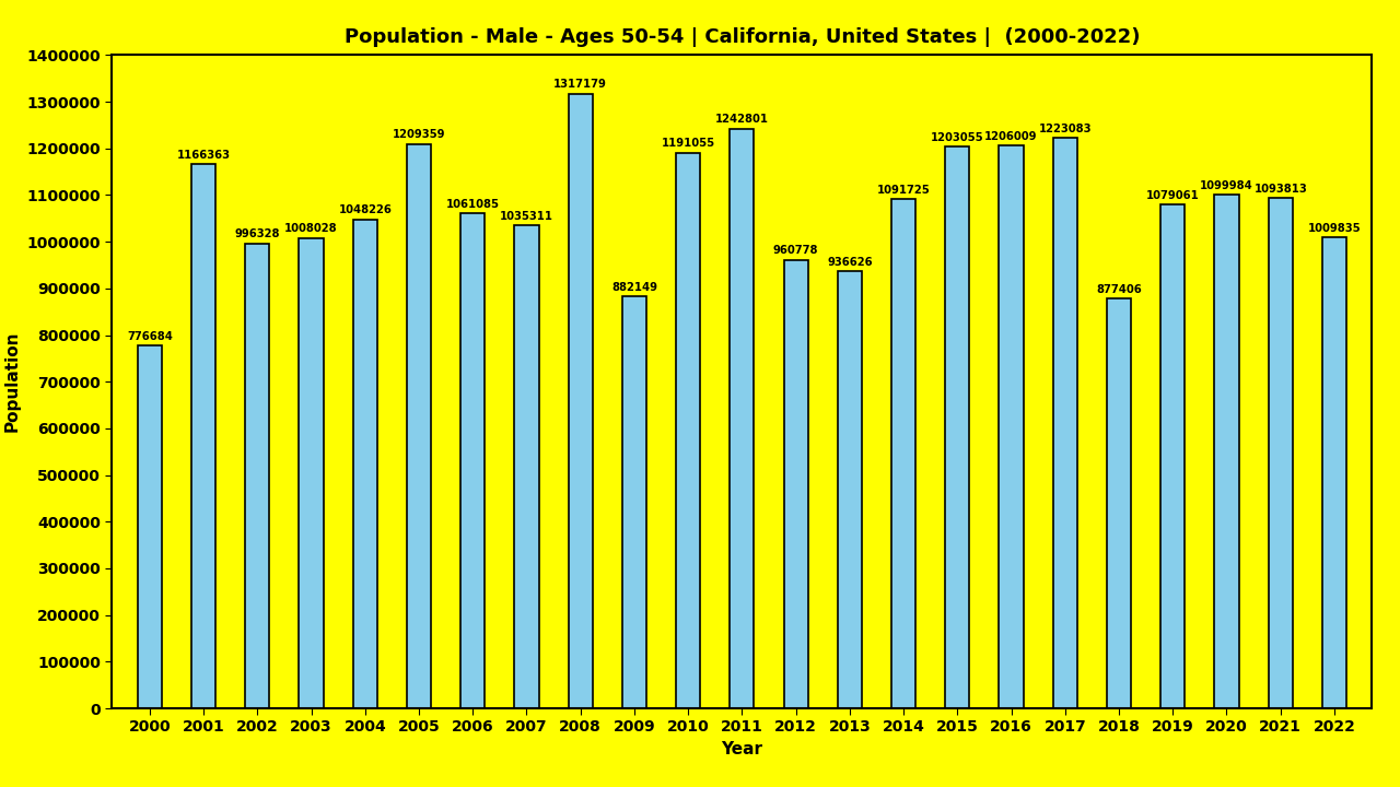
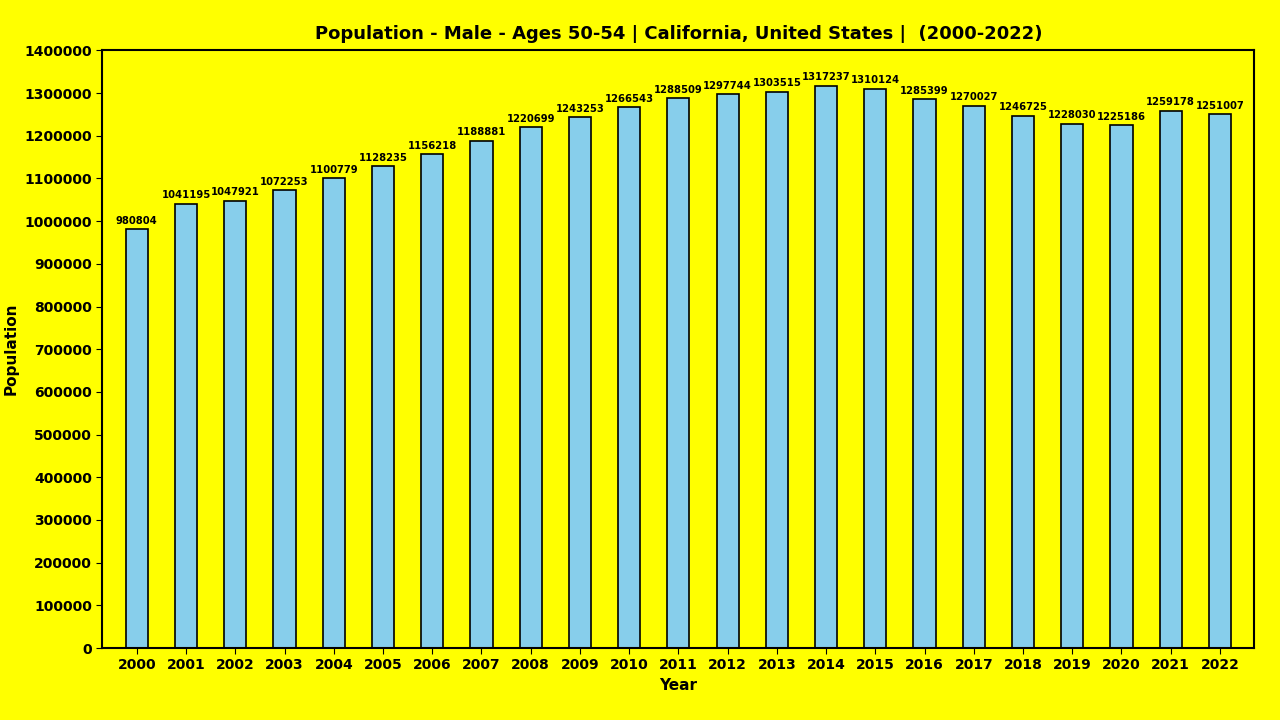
2000: 776684 -> 980804
2001: 1166363 -> 1041195
2002: 996328 -> 1047921
2003: 1008028 -> 1072253
2004: 1048226 -> 1100779
2005: 1209359 -> 1128235
2006: 1061085 -> 1156218
2007: 1035311 -> 1188881
2008: 1317179 -> 1220699
2009: 882149 -> 1243253
2010: 1191055 -> 1266543
2011: 1242801 -> 1288509
2012: 960778 -> 1297744
2013: 936626 -> 1303515
2014: 1091725 -> 1317237
2015: 1203055 -> 1310124
2016: 1206009 -> 1285399
2017: 1223083 -> 1270027
2018: 877406 -> 1246725
2019: 1079061 -> 1228030
2020: 1099984 -> 1225186
2021: 1093813 -> 1259178
2022: 1009835 -> 1251007
